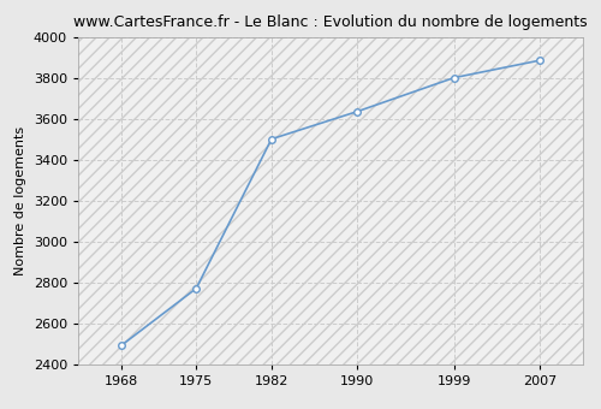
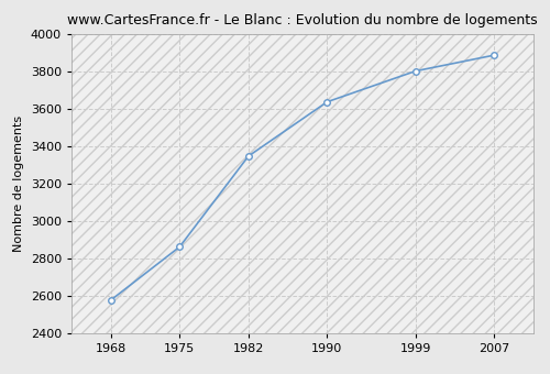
1968: 2490 -> 2580
1975: 2770 -> 2860
1982: 3500 -> 3340
